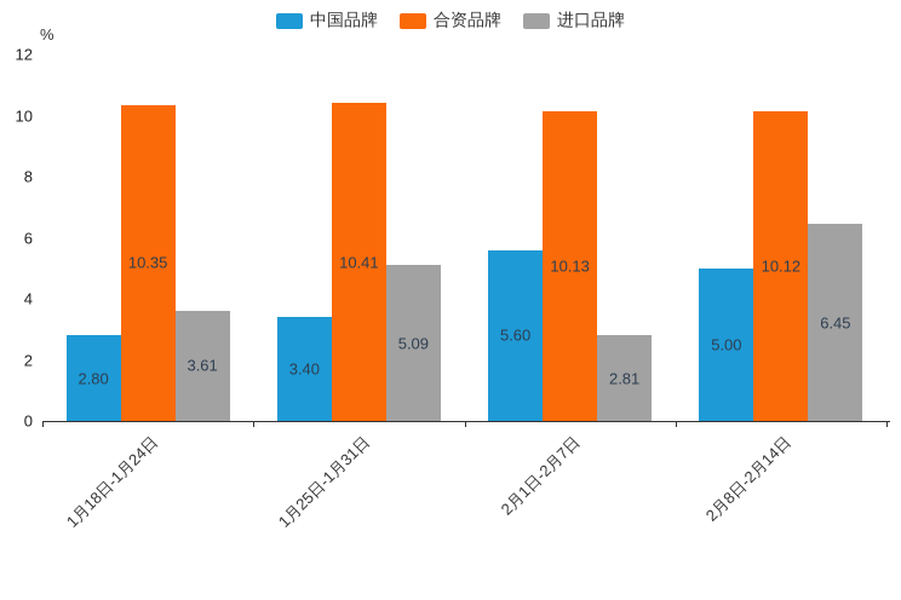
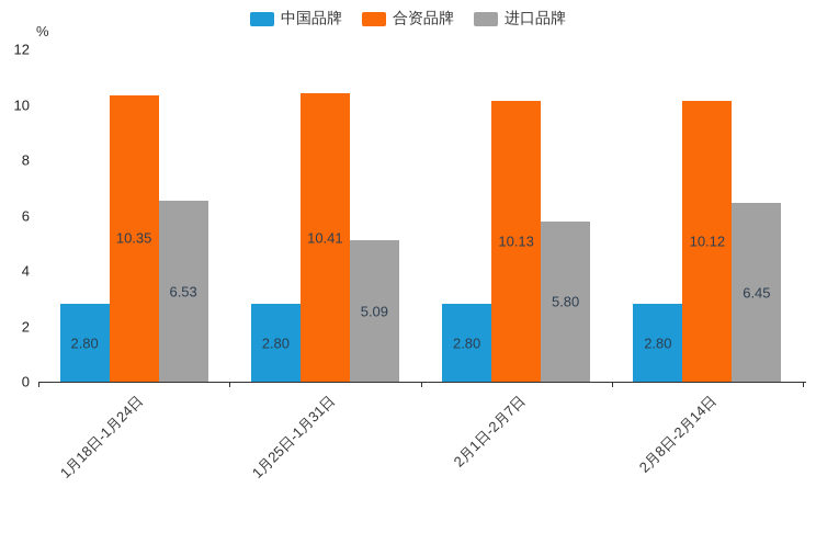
进口品牌/1月18日-1月24日: 3.61 -> 6.53
中国品牌/1月25日-1月31日: 3.40 -> 2.80
中国品牌/2月1日-2月7日: 5.60 -> 2.80
进口品牌/2月1日-2月7日: 2.81 -> 5.80
中国品牌/2月8日-2月14日: 5.00 -> 2.80
